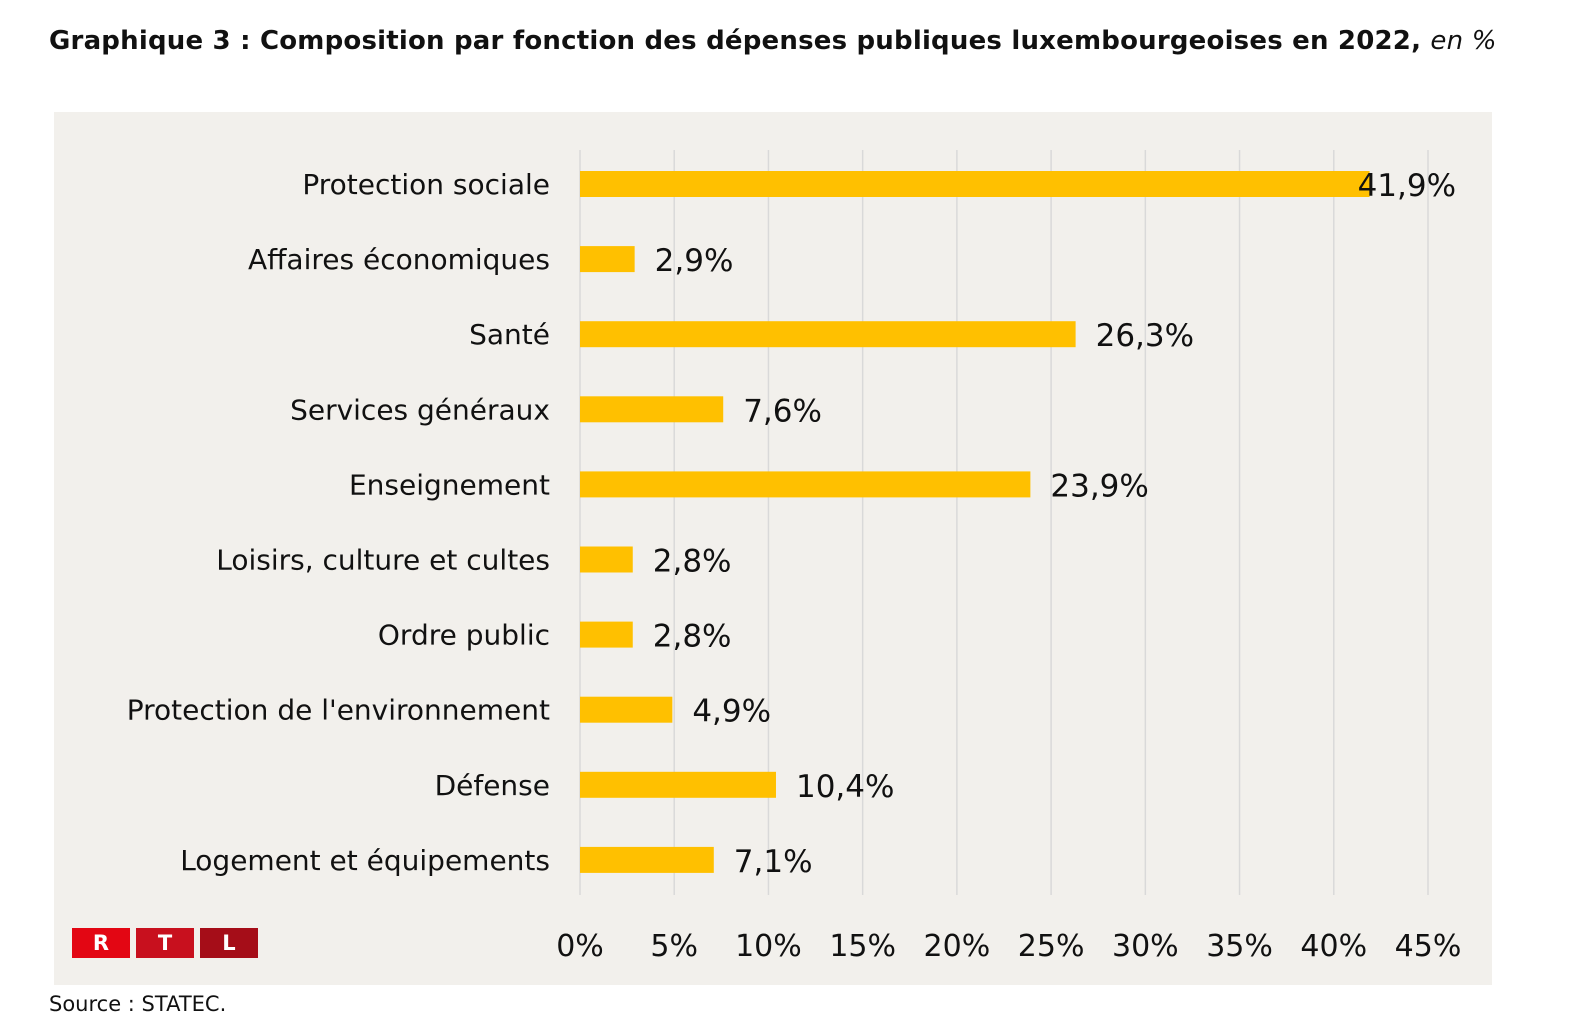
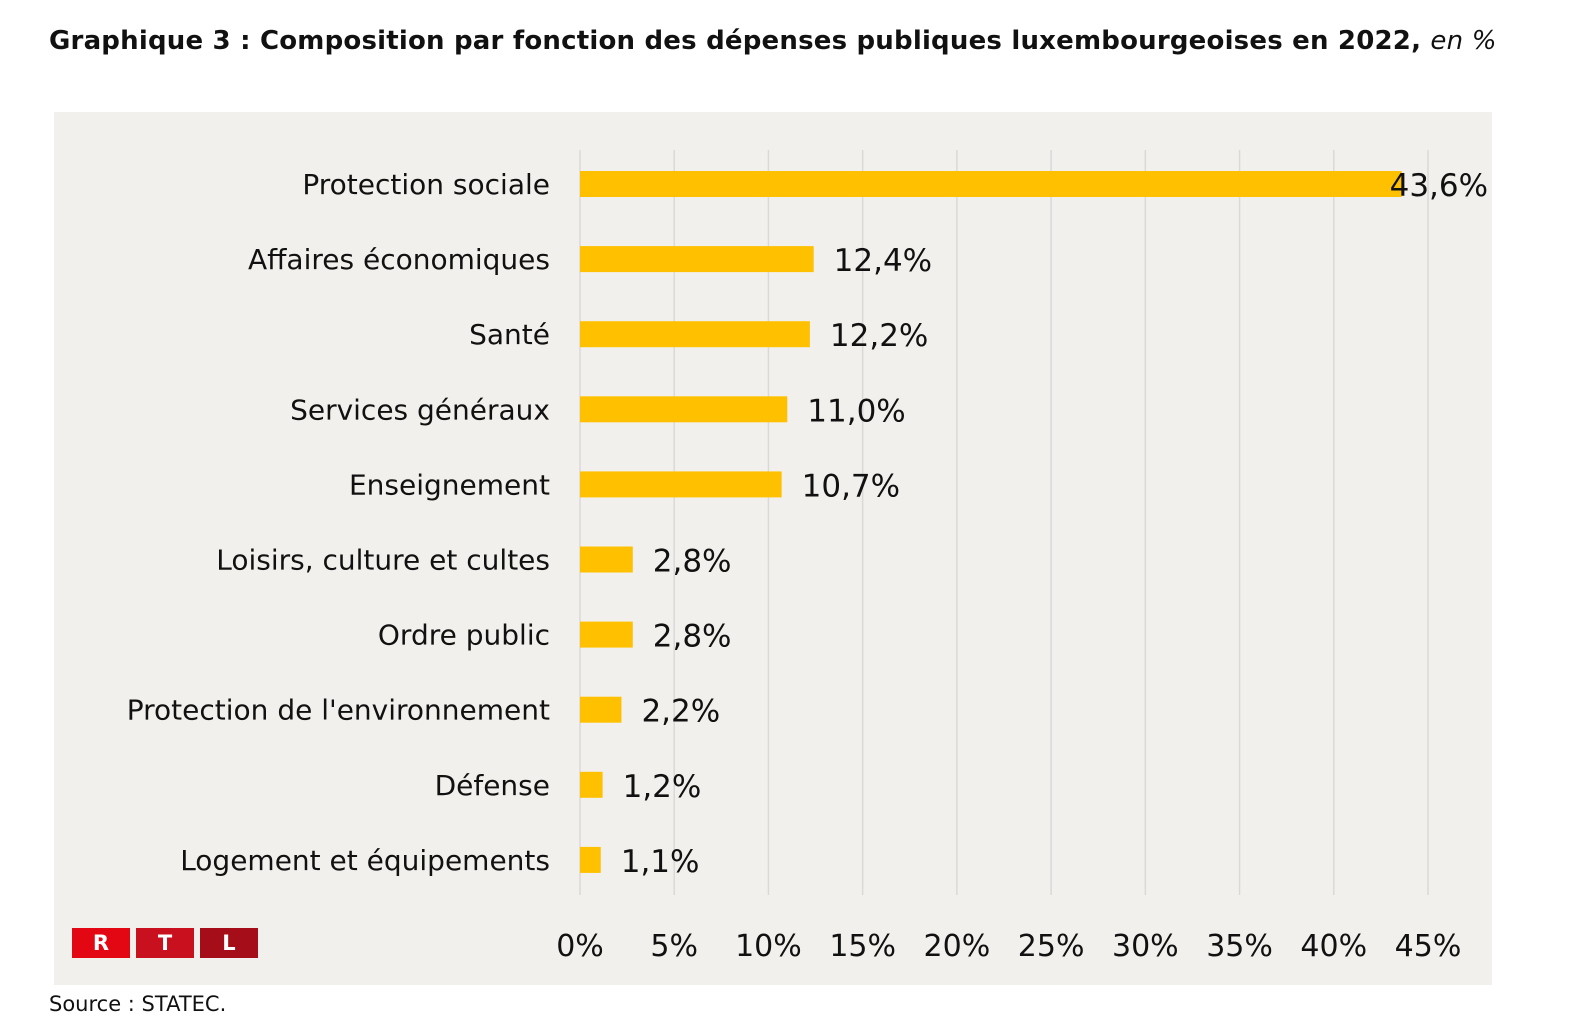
Protection sociale: 41,9% -> 43,6%
Affaires économiques: 2,9% -> 12,4%
Santé: 26,3% -> 12,2%
Services généraux: 7,6% -> 11,0%
Enseignement: 23,9% -> 10,7%
Protection de l'environnement: 4,9% -> 2,2%
Défense: 10,4% -> 1,2%
Logement et équipements: 7,1% -> 1,1%
